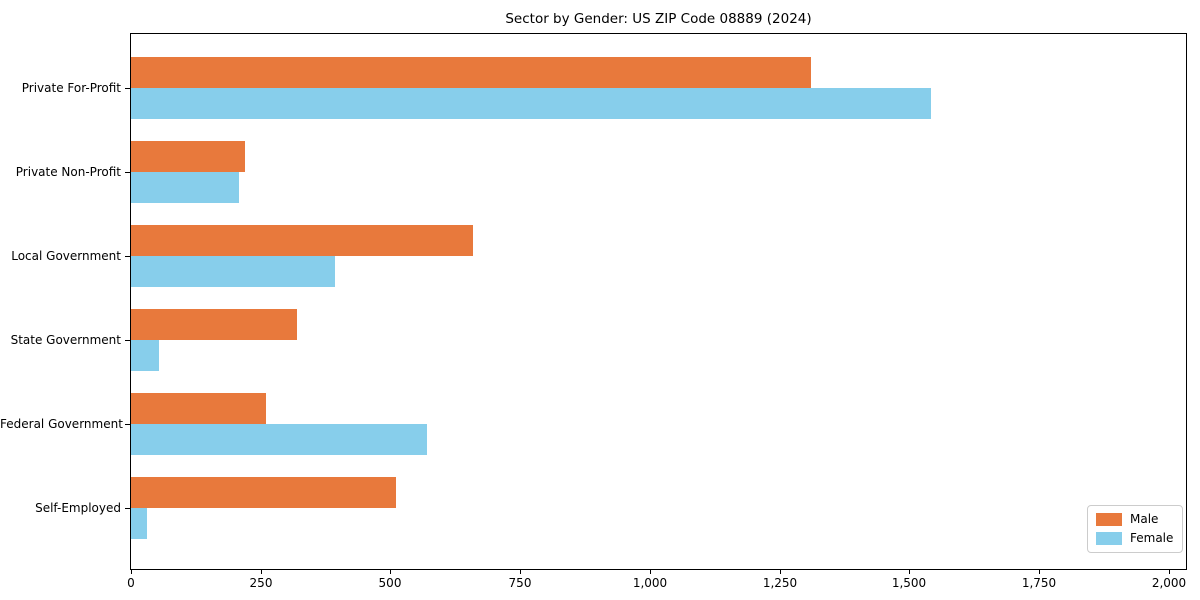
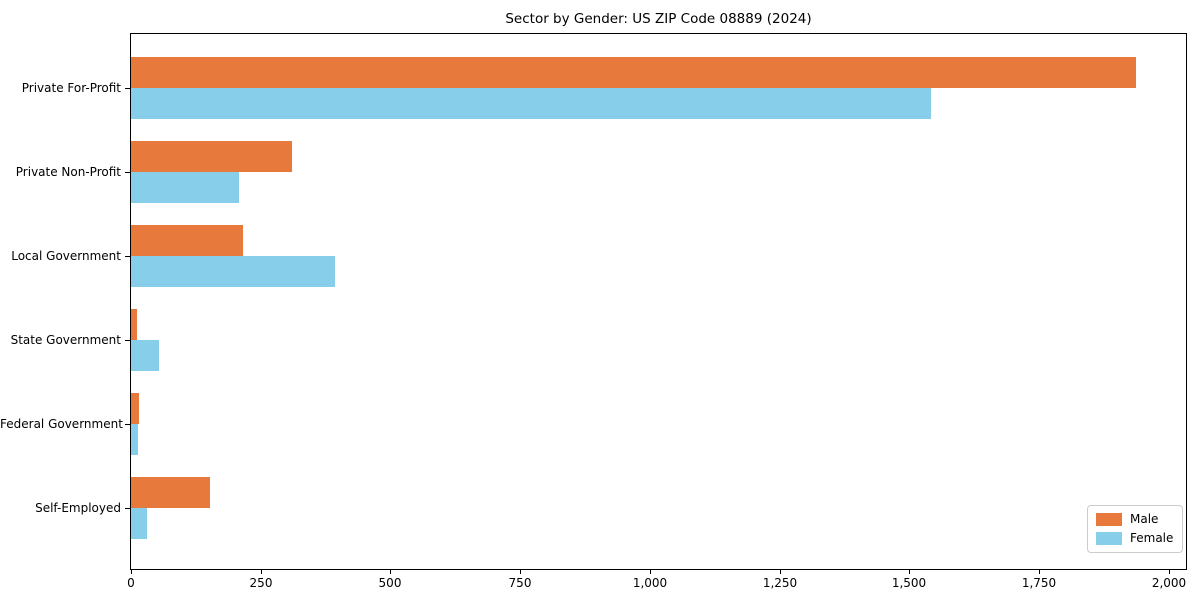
Male/Private For-Profit: 1310 -> 1940
Male/Private Non-Profit: 220 -> 310
Male/Local Government: 660 -> 220
Male/State Government: 320 -> 10
Male/Federal Government: 260 -> 20
Female/Federal Government: 570 -> 10
Male/Self-Employed: 510 -> 150
